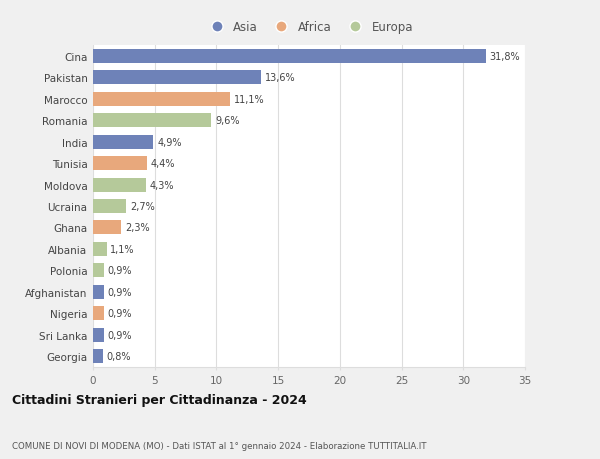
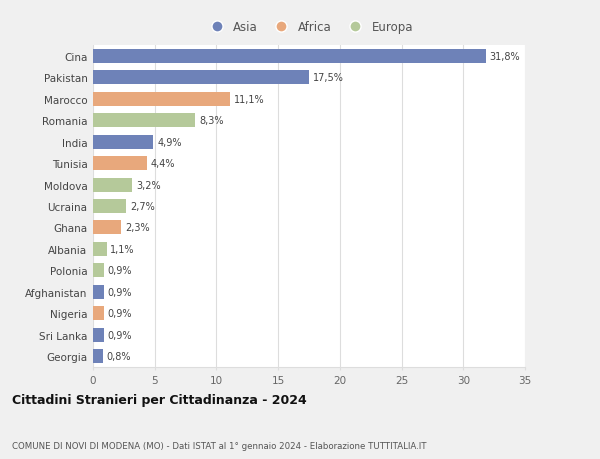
Pakistan: 13,6% -> 17,5%
Romania: 9,6% -> 8,3%
Moldova: 4,3% -> 3,2%
